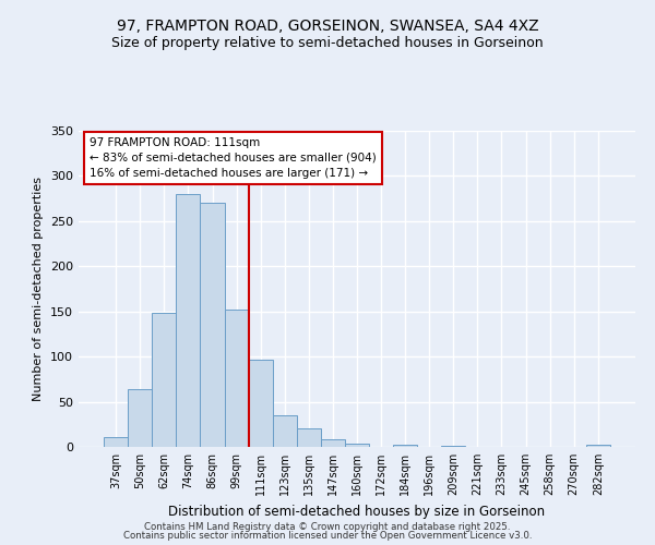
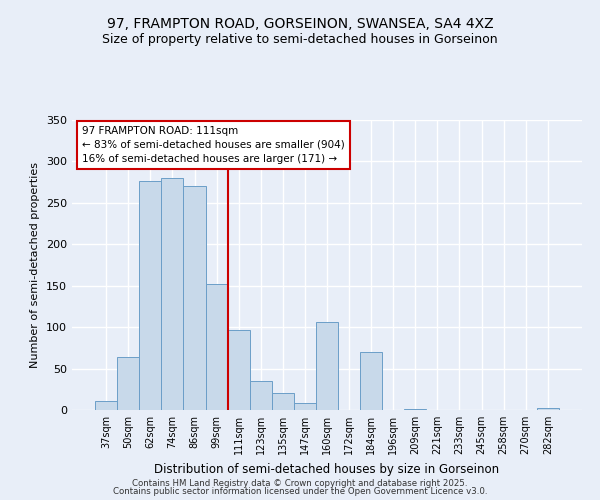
62sqm: 148 -> 276
160sqm: 4 -> 106
184sqm: 3 -> 70
